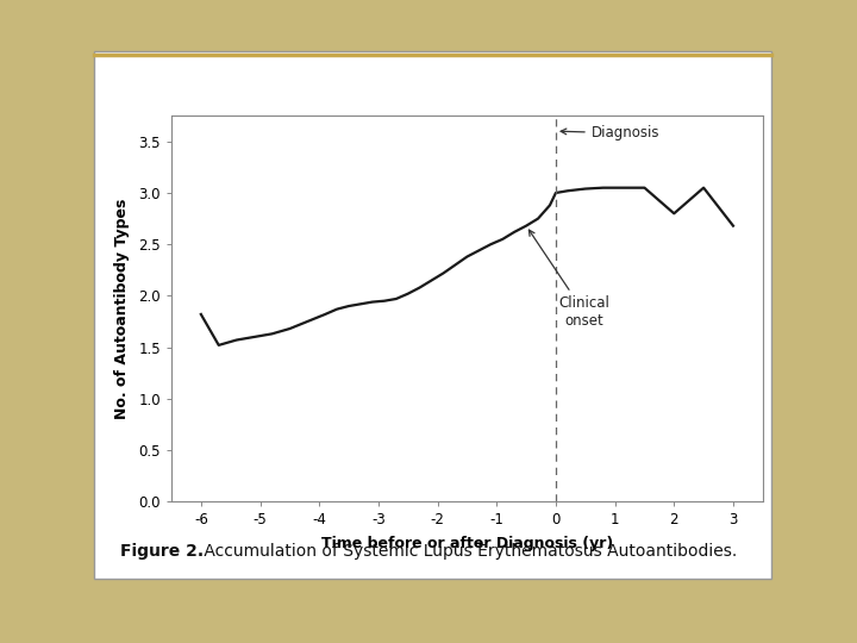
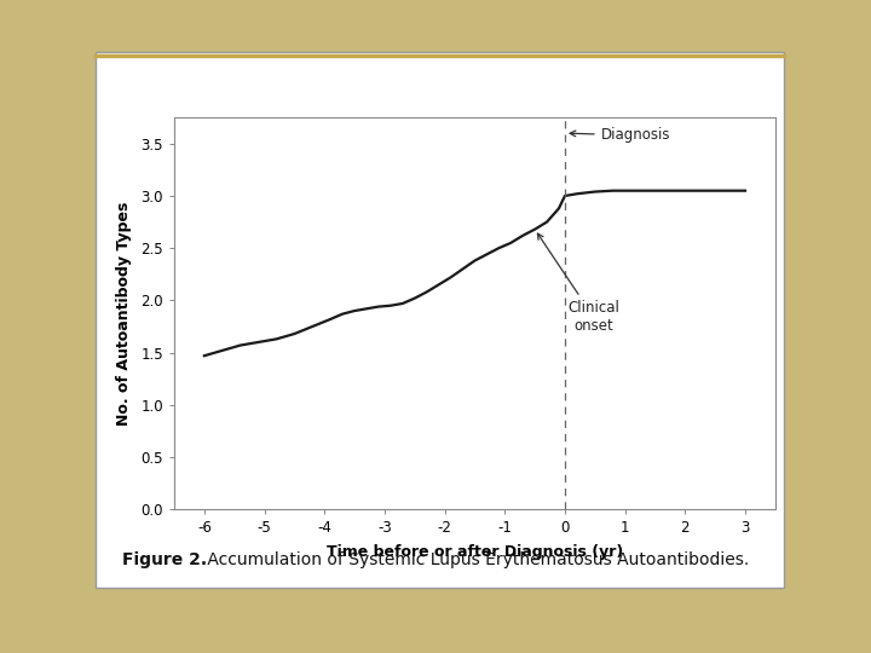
-6: 1.82 -> 1.47
2: 2.80 -> 3.05
3: 2.68 -> 3.05
